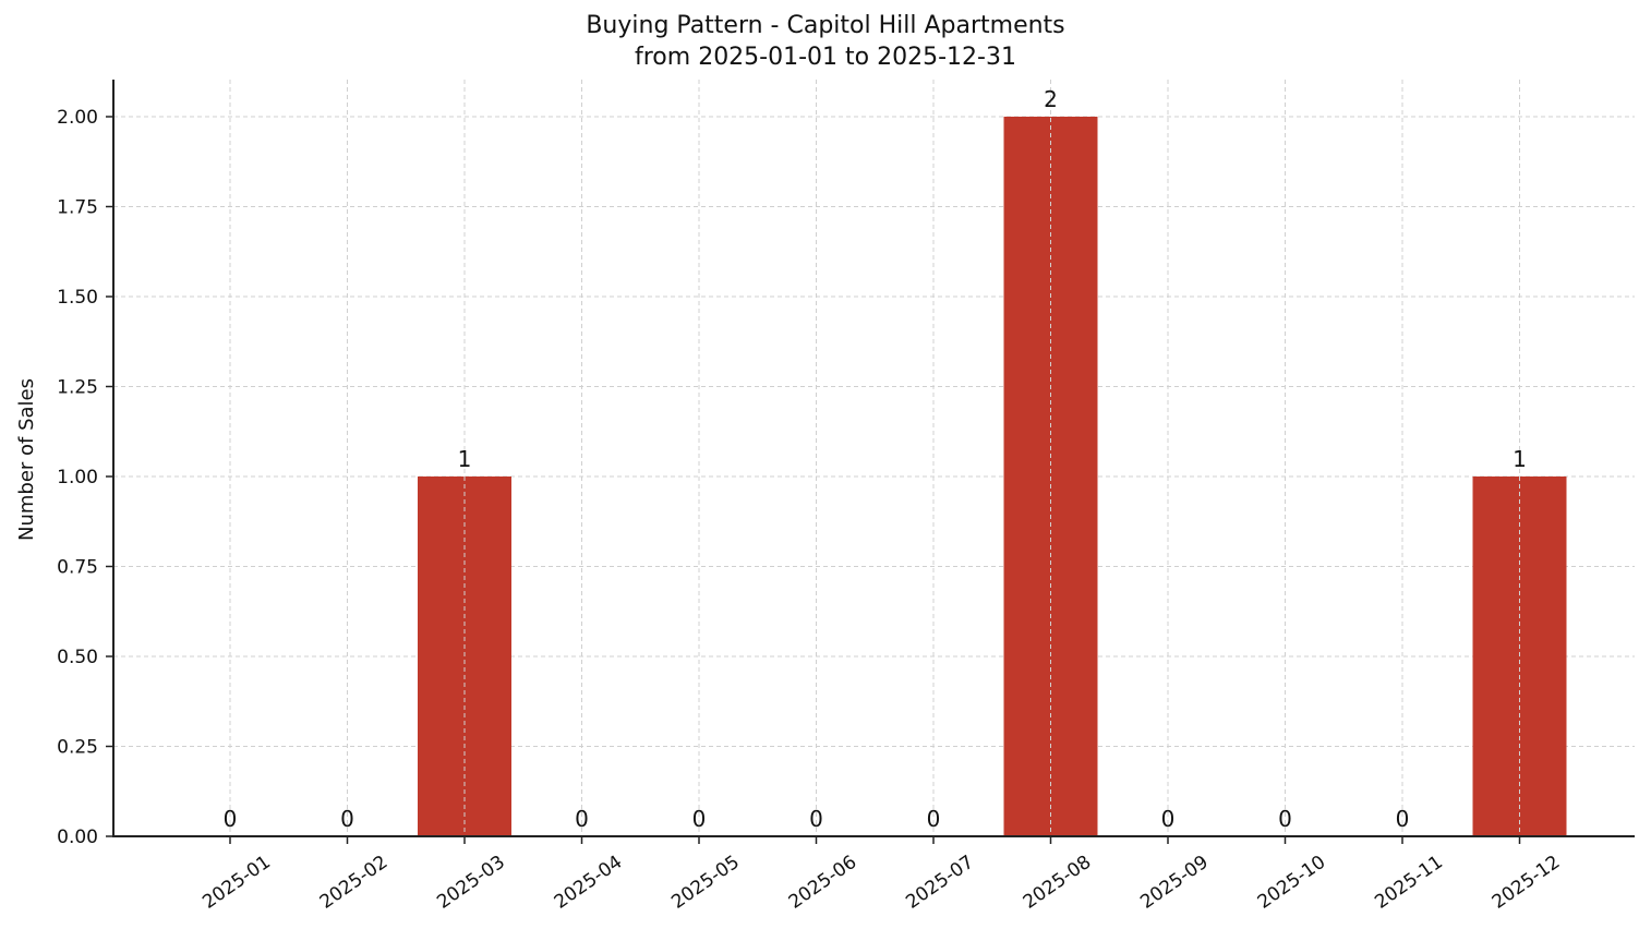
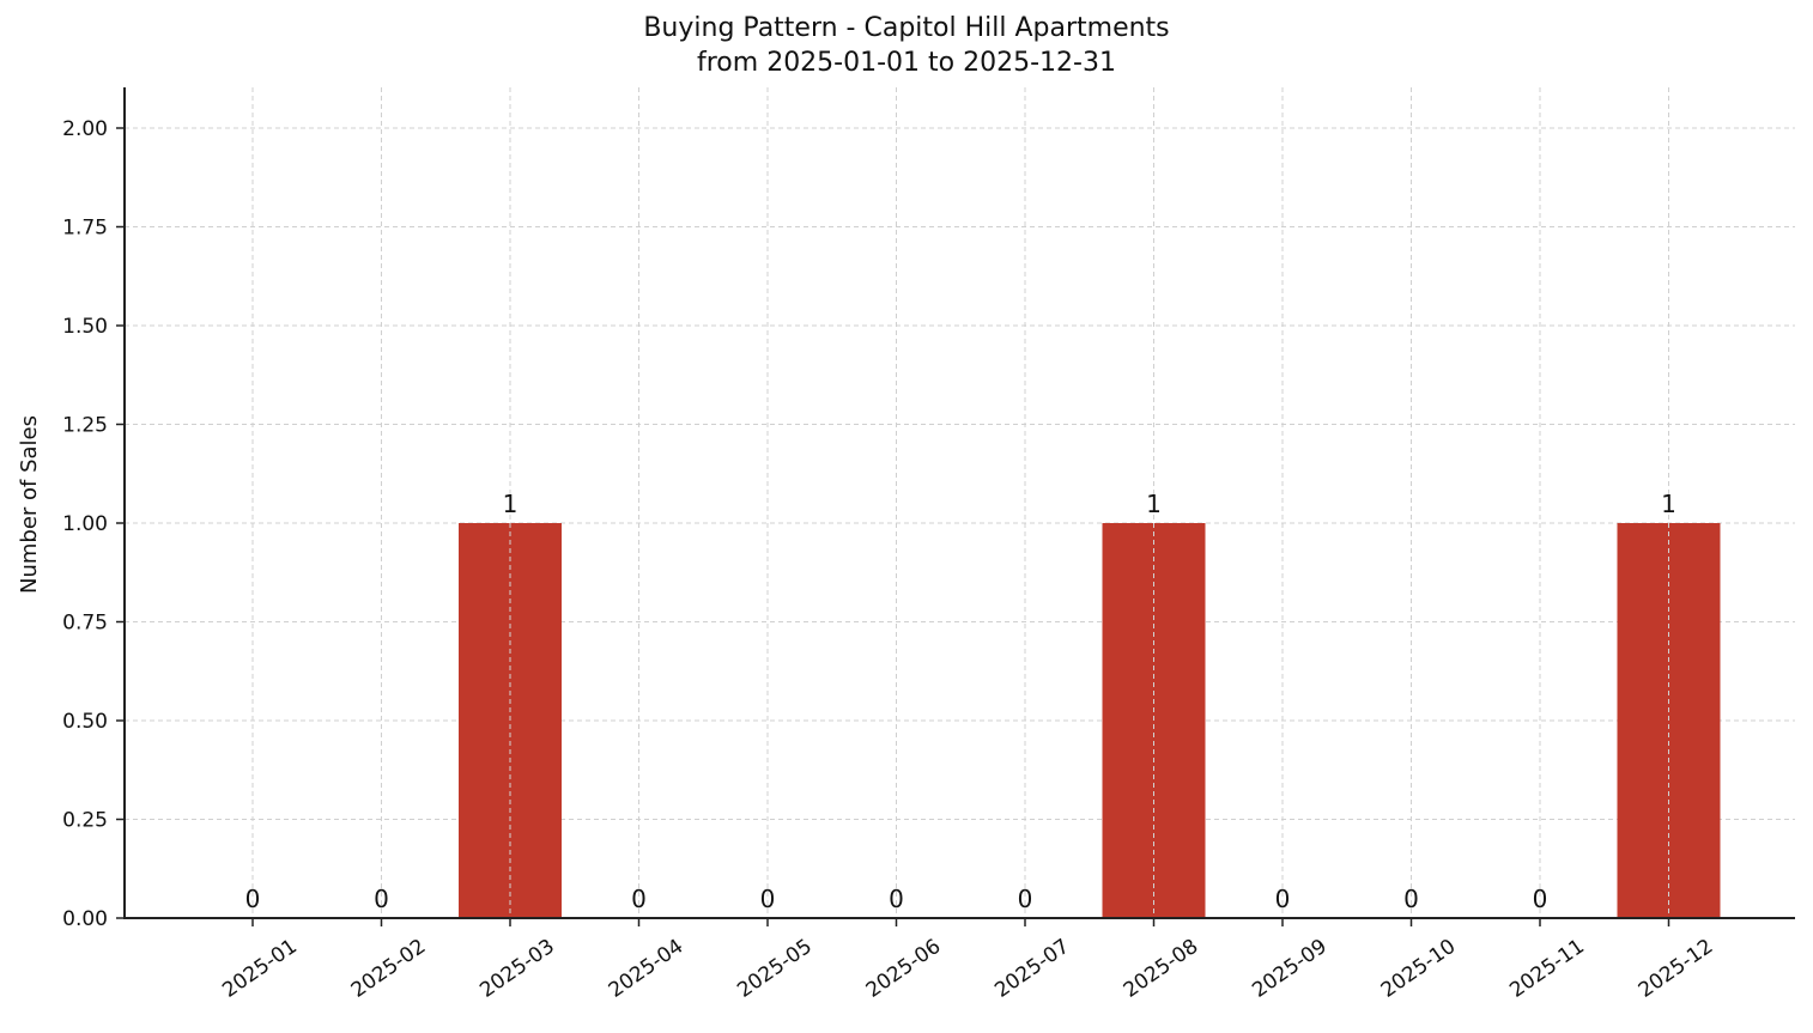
2025-08: 2 -> 1
